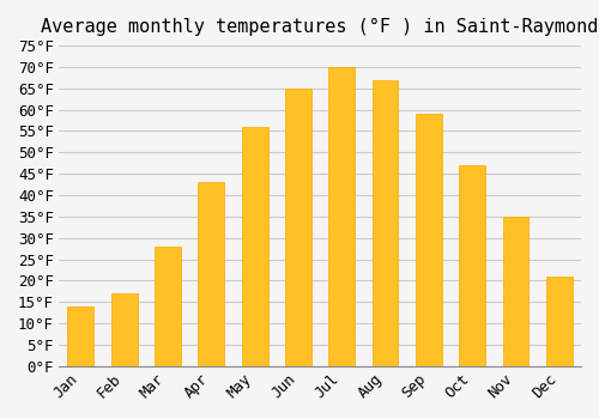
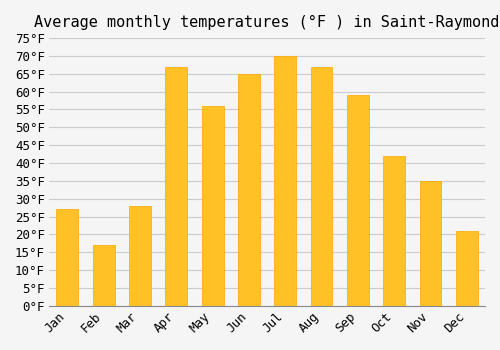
Jan: 14°F -> 27°F
Apr: 43°F -> 67°F
Oct: 47°F -> 42°F
